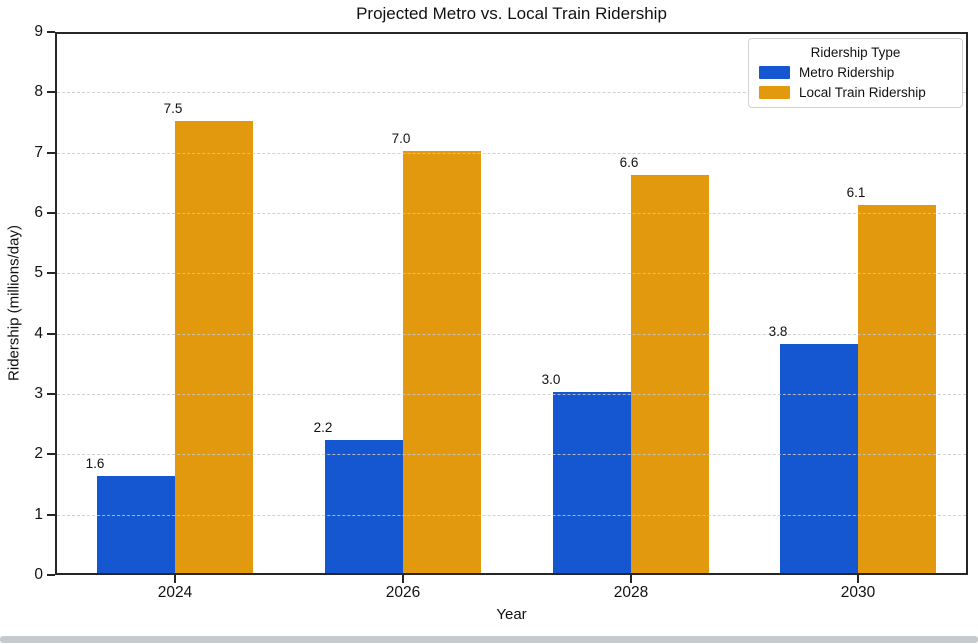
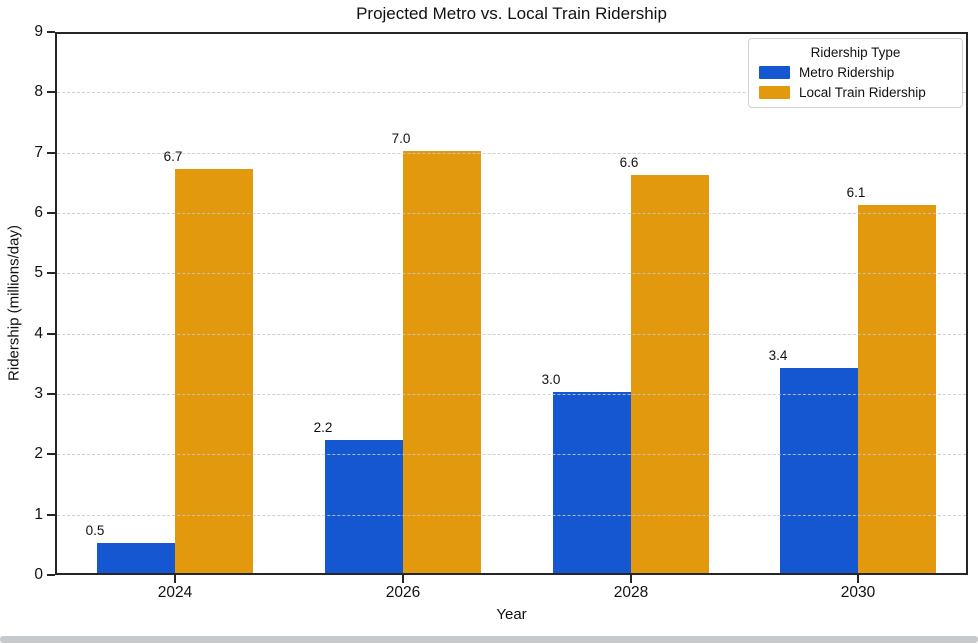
Metro Ridership/2024: 1.6 -> 0.5
Local Train Ridership/2024: 7.5 -> 6.7
Metro Ridership/2030: 3.8 -> 3.4
